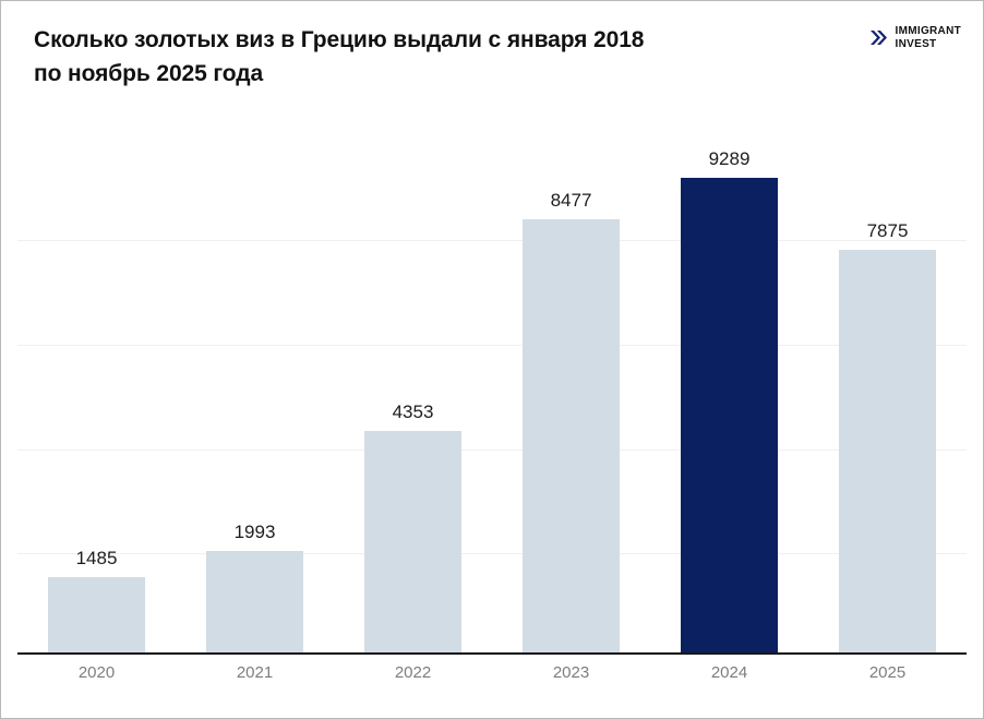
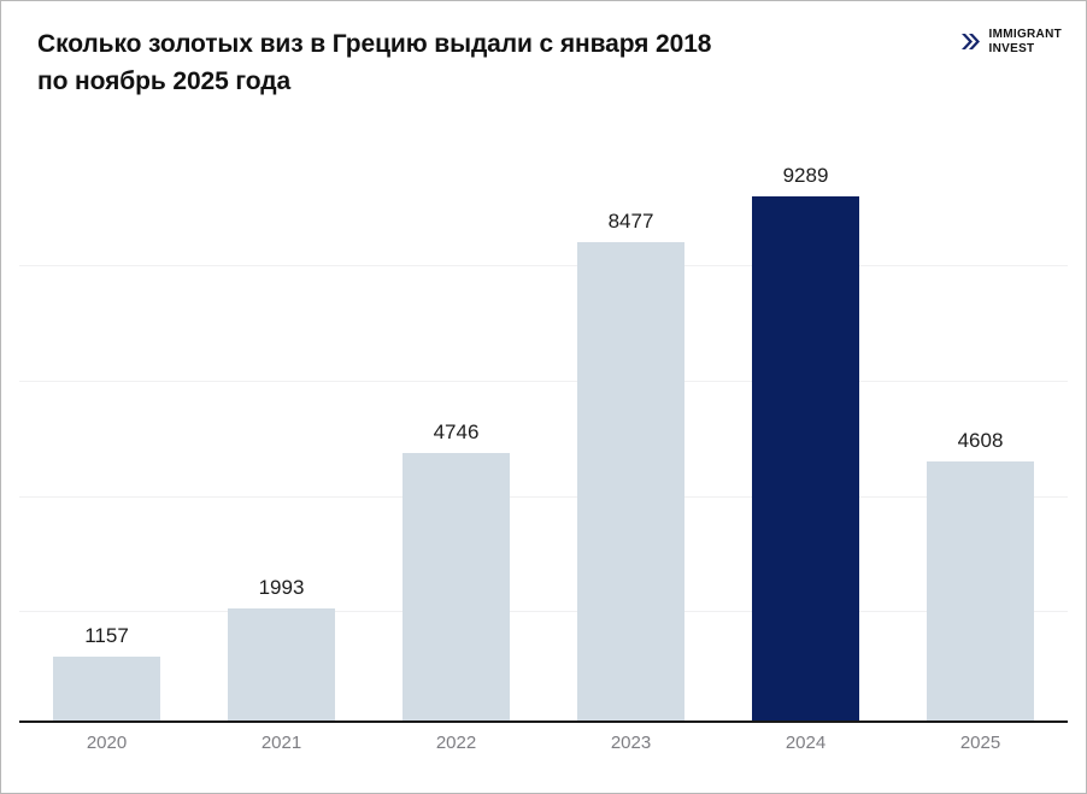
2020: 1485 -> 1157
2022: 4353 -> 4746
2025: 7875 -> 4608
